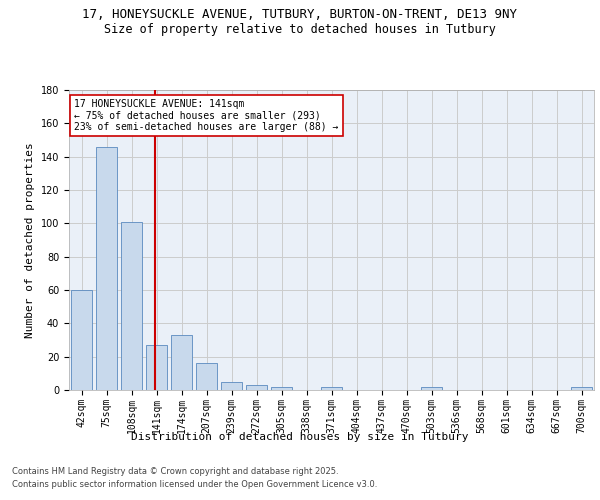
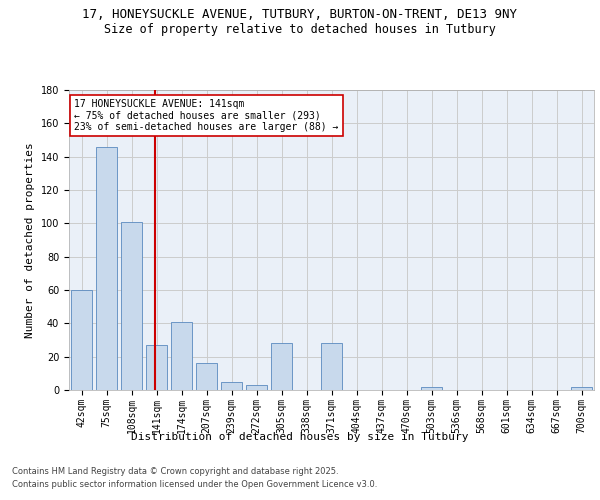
174sqm: 33 -> 41
305sqm: 2 -> 28
371sqm: 2 -> 28
